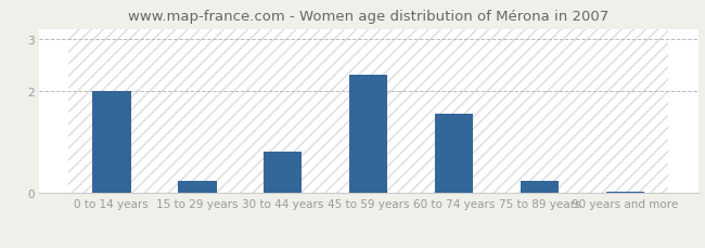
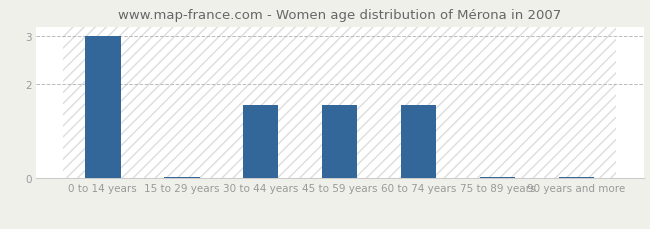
0 to 14 years: 2.00 -> 3.00
15 to 29 years: 0.25 -> 0.02
30 to 44 years: 0.80 -> 1.55
45 to 59 years: 2.30 -> 1.55
75 to 89 years: 0.25 -> 0.02
